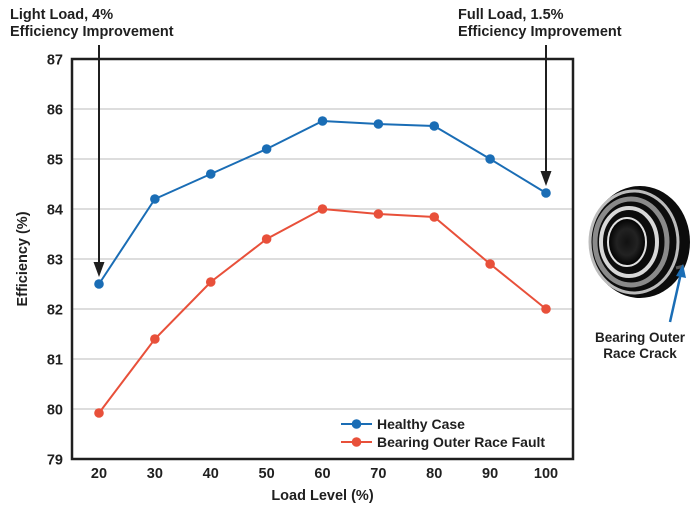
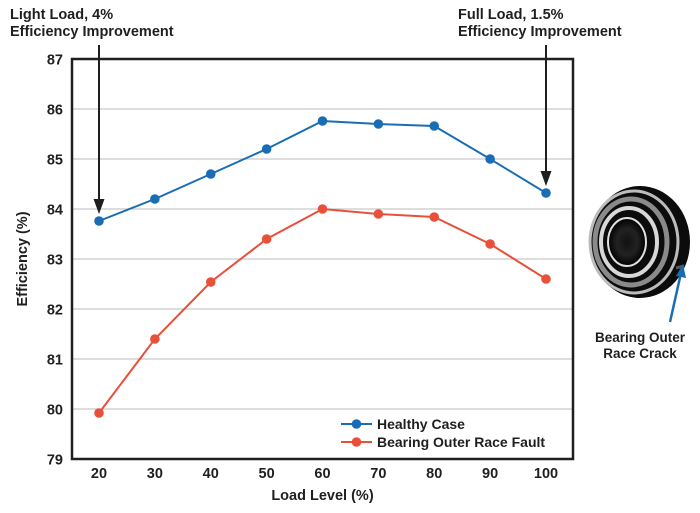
Healthy Case/20: 82.5 -> 83.8
Bearing Outer Race Fault/90: 82.9 -> 83.3
Bearing Outer Race Fault/100: 82.0 -> 82.6
